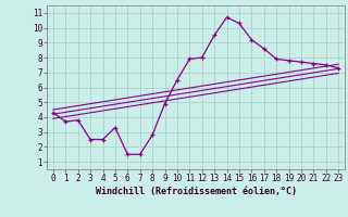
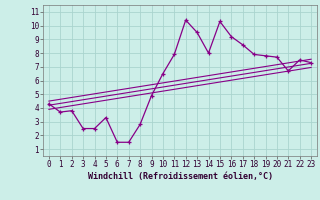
12: 8.0 -> 10.4
14: 10.7 -> 8.0
21: 7.6 -> 6.7
